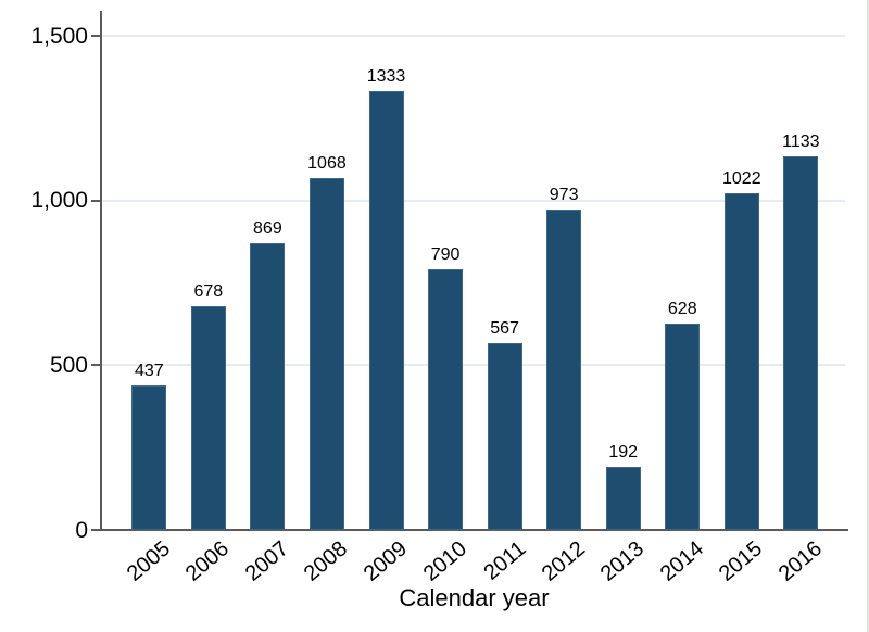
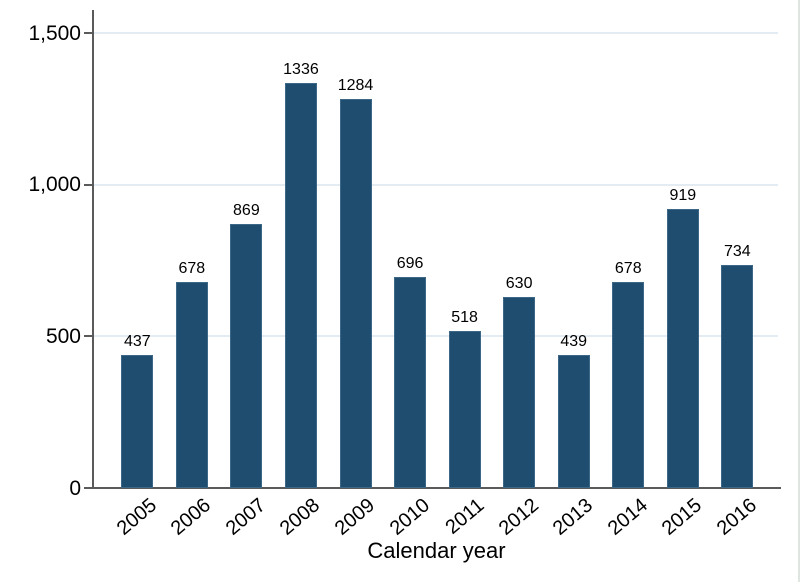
2008: 1068 -> 1336
2009: 1333 -> 1284
2010: 790 -> 696
2011: 567 -> 518
2012: 973 -> 630
2013: 192 -> 439
2014: 628 -> 678
2015: 1022 -> 919
2016: 1133 -> 734
